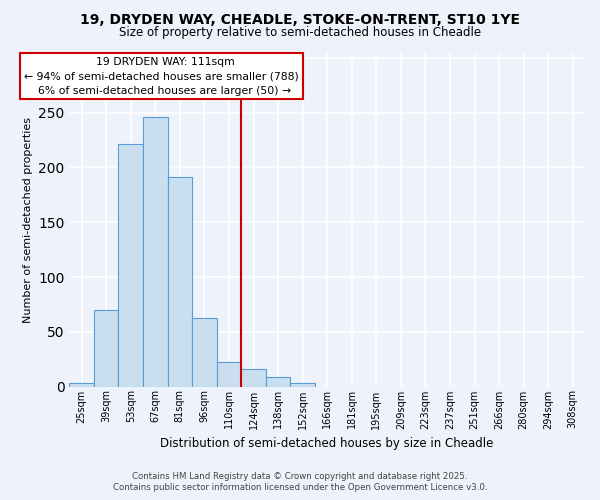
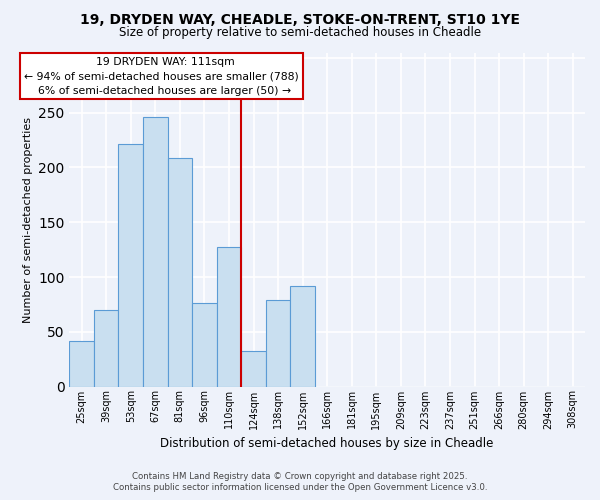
25sqm: 3 -> 42
81sqm: 191 -> 209
96sqm: 63 -> 76
110sqm: 22 -> 127
124sqm: 16 -> 32
138sqm: 9 -> 79
152sqm: 3 -> 92
